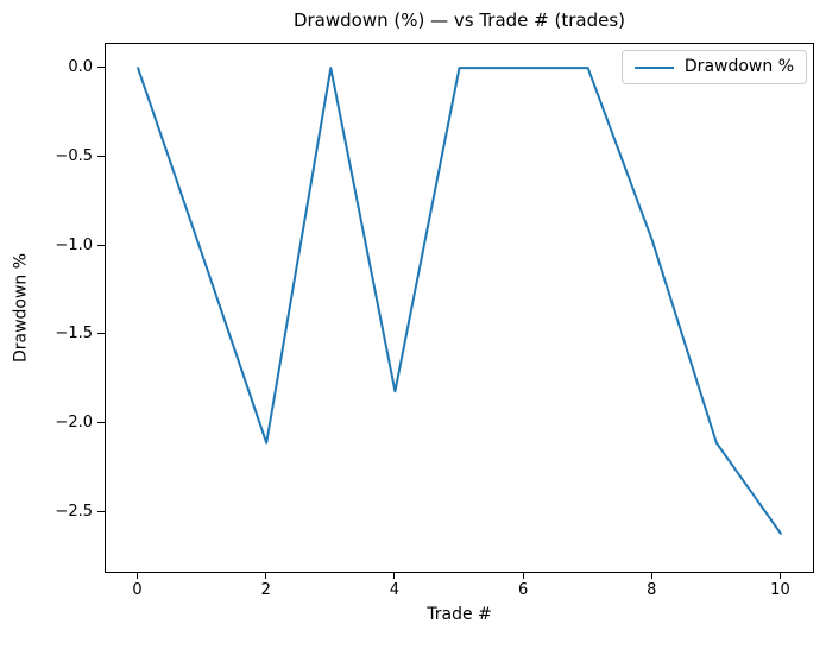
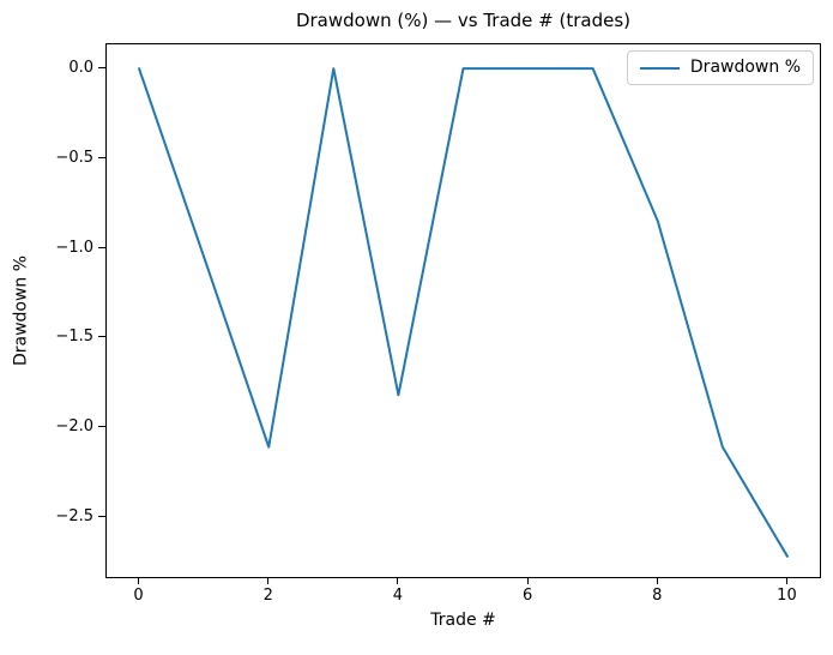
8: -0.97 -> -0.85
10: -2.62 -> -2.72
